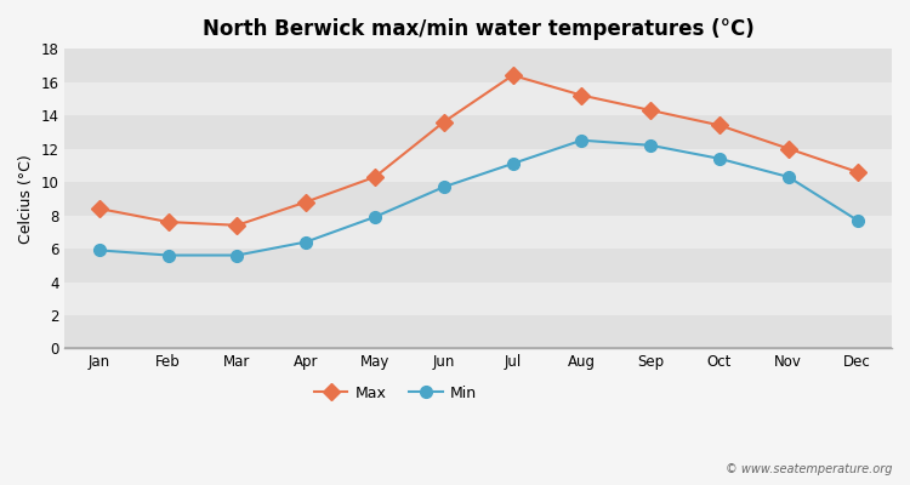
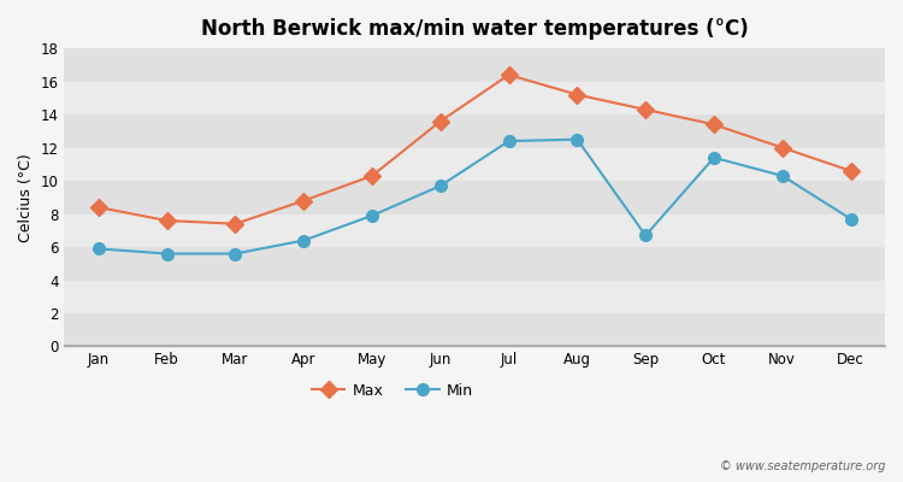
Min/Jul: 11.1 -> 12.4
Min/Sep: 12.2 -> 6.7
